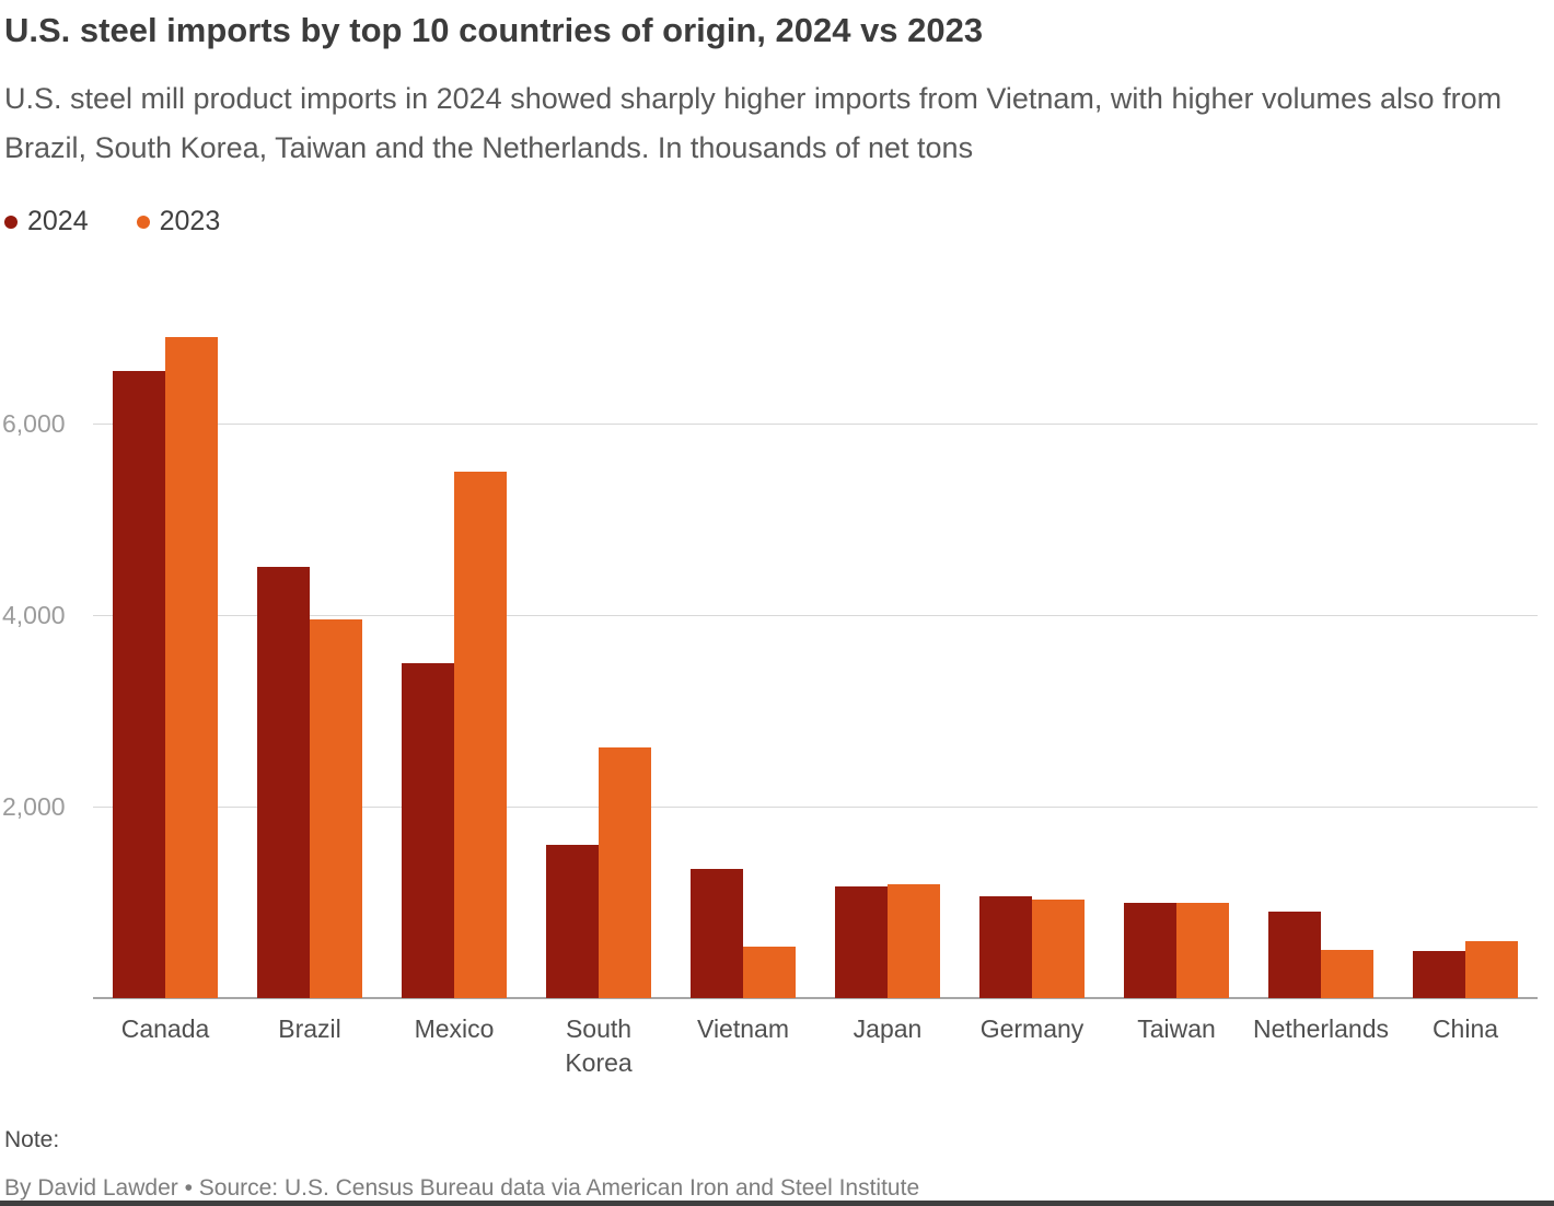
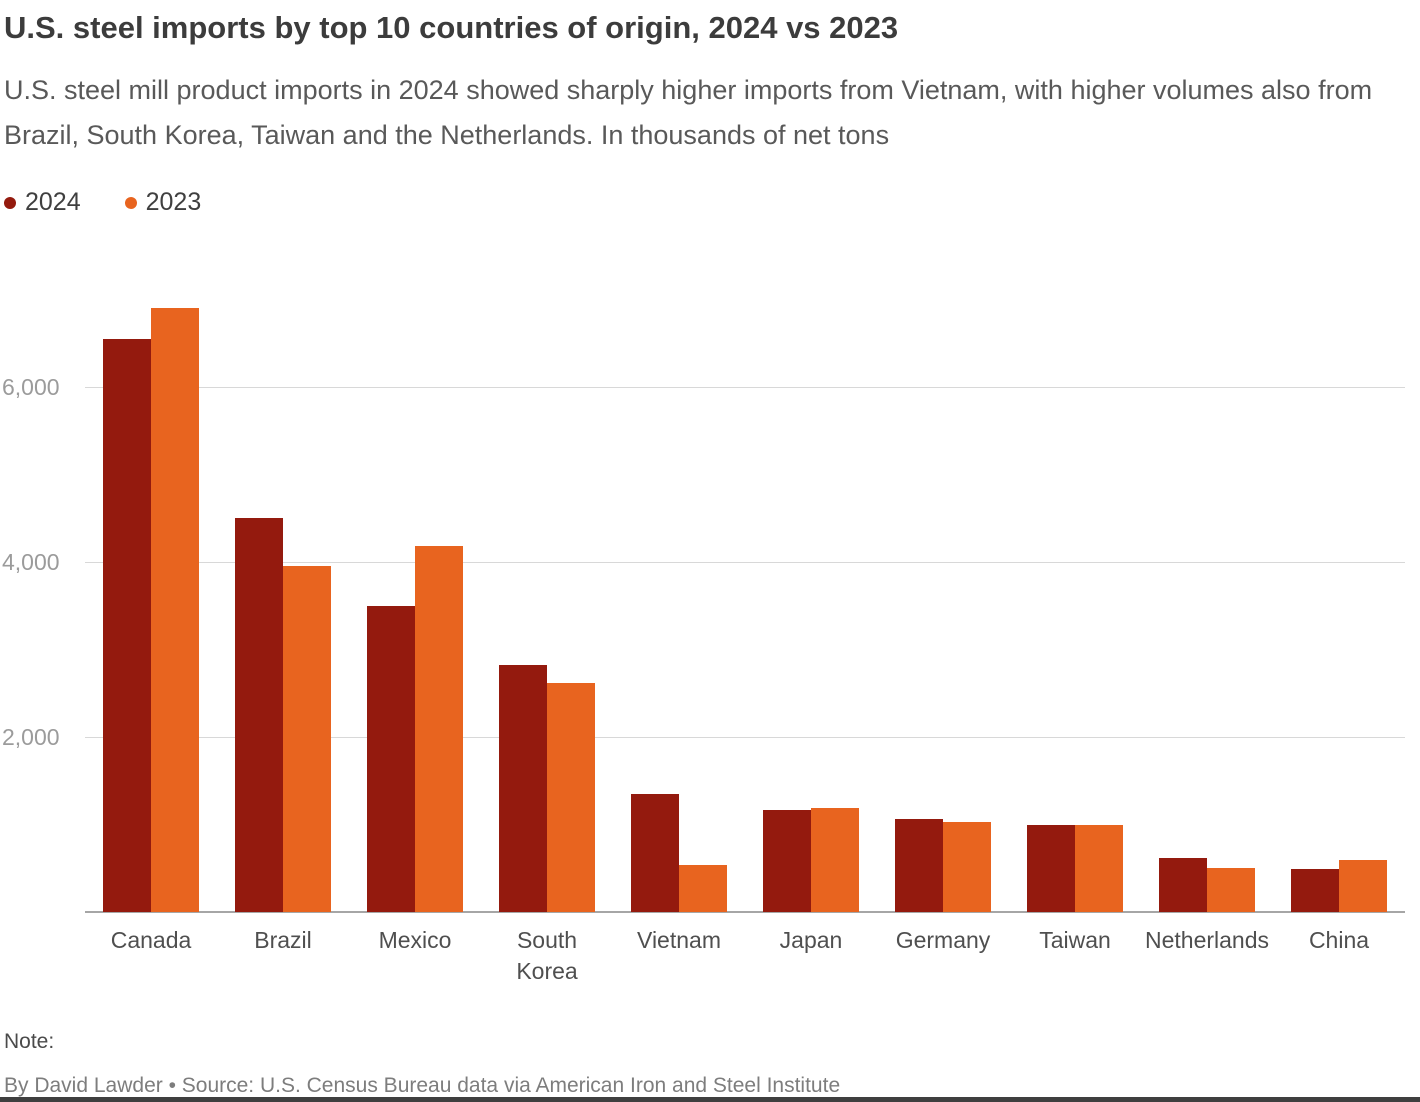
2023/Mexico: 5500 -> 4200
2024/South Korea: 1600 -> 2800
2024/Netherlands: 900 -> 600
